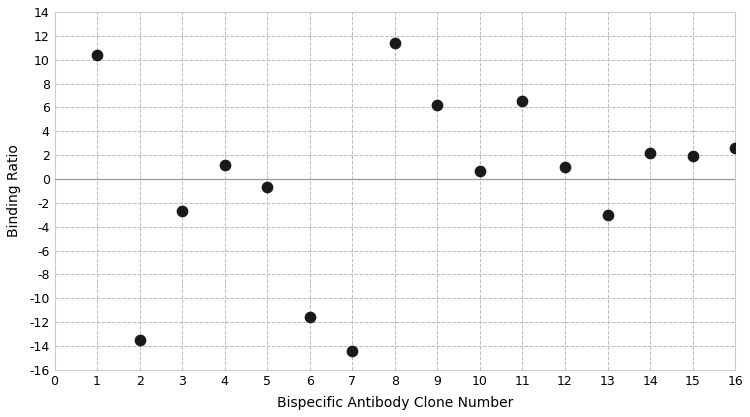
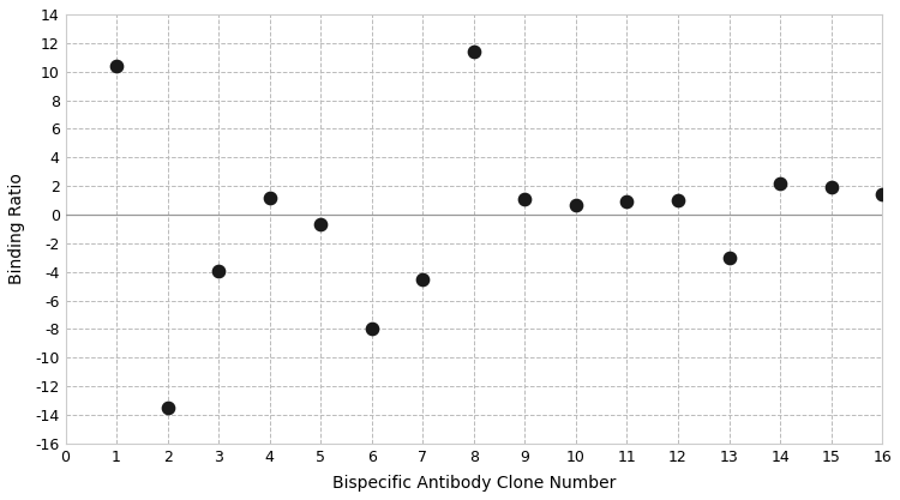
3: -2.7 -> -3.9
6: -11.6 -> -8.0
7: -14.4 -> -4.5
9: 6.2 -> 1.1
11: 6.5 -> 0.9
16: 2.6 -> 1.4
